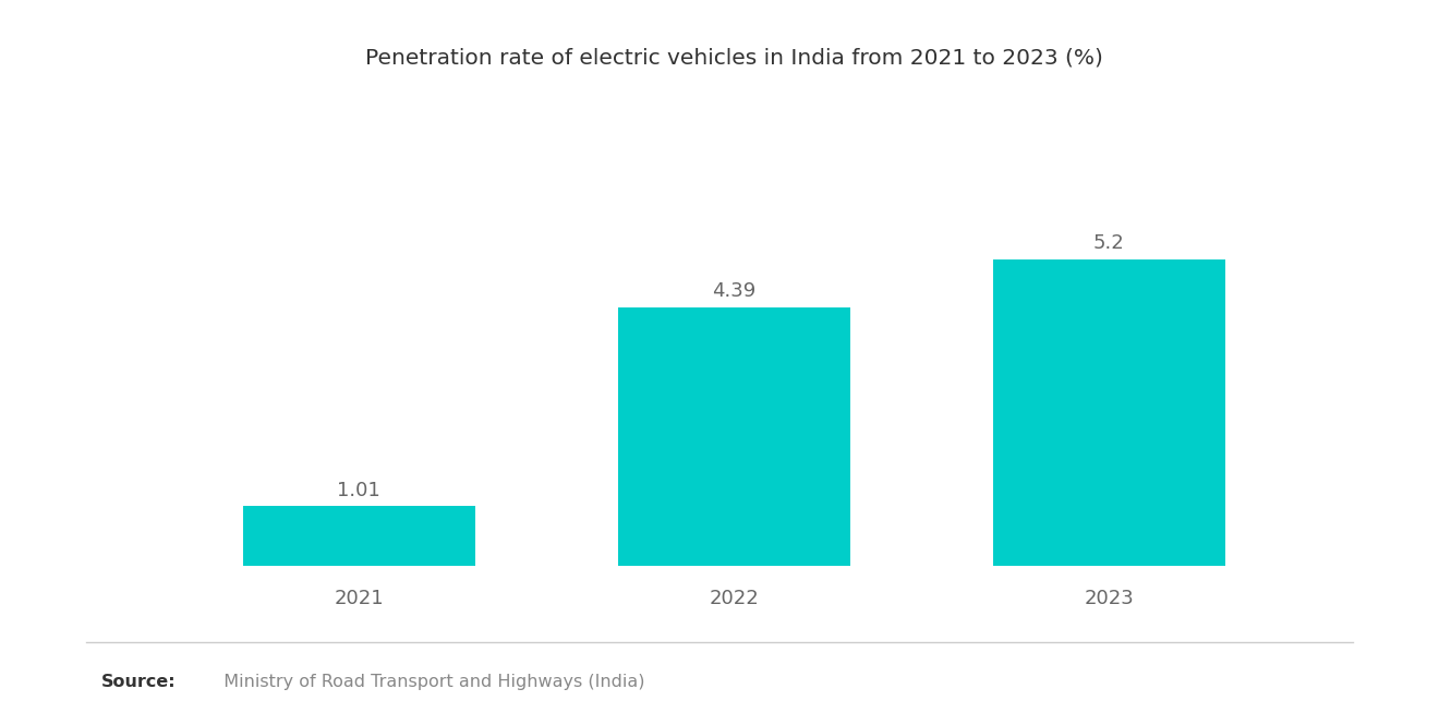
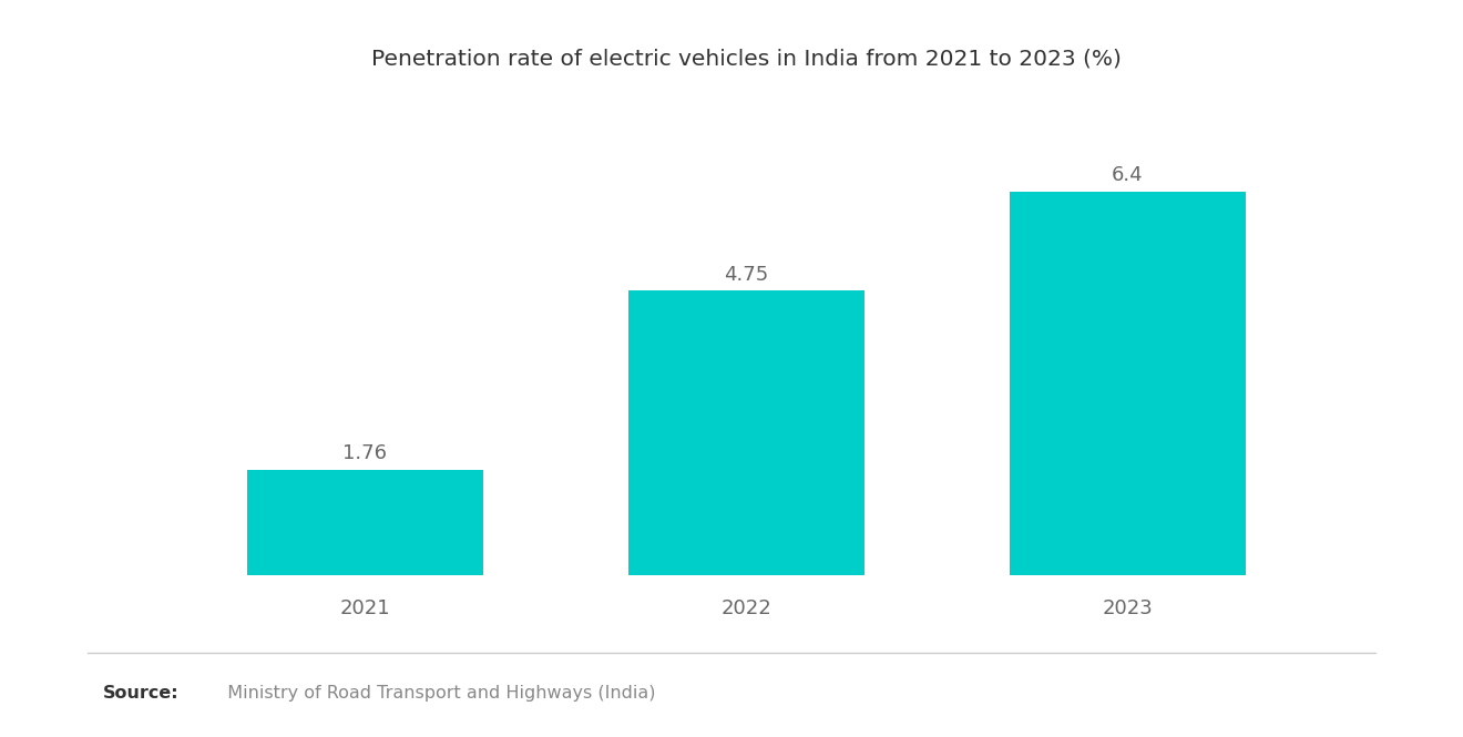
2021: 1.01 -> 1.76
2022: 4.39 -> 4.75
2023: 5.2 -> 6.4
